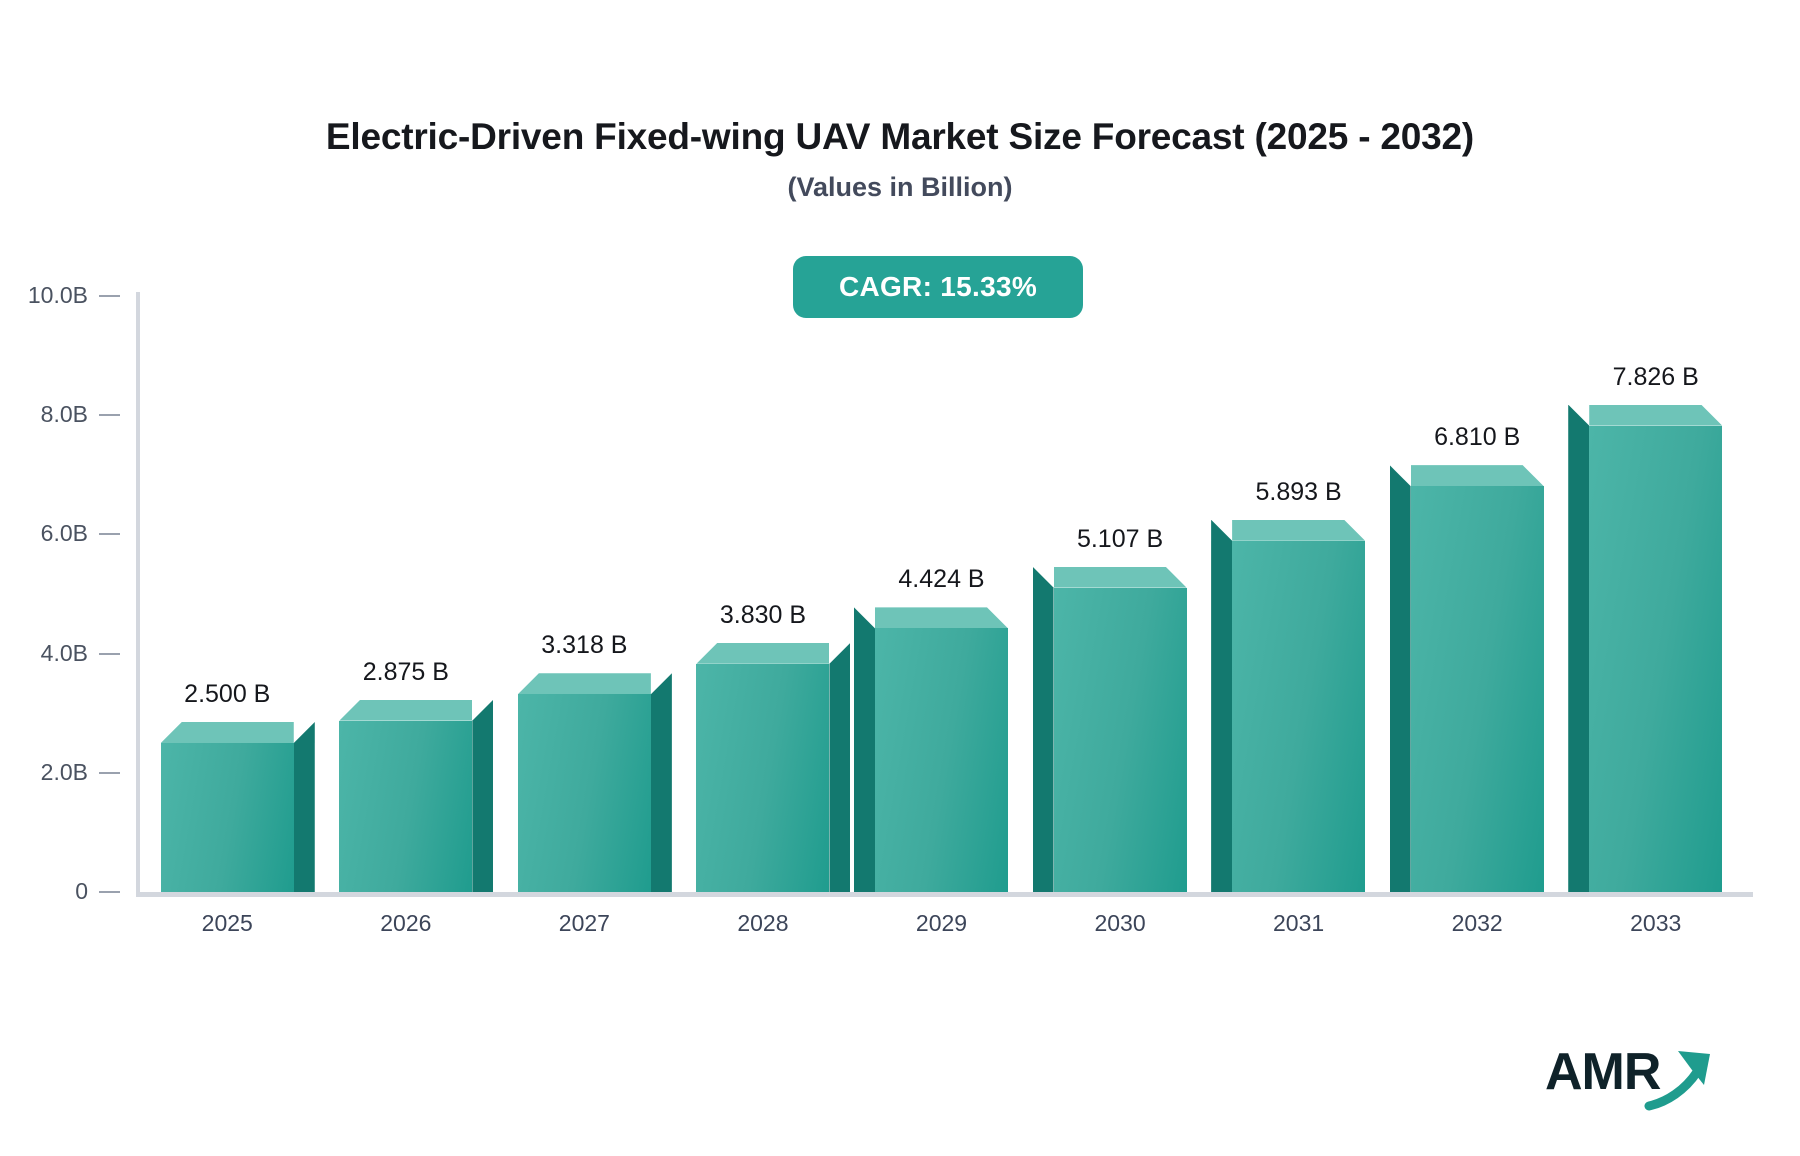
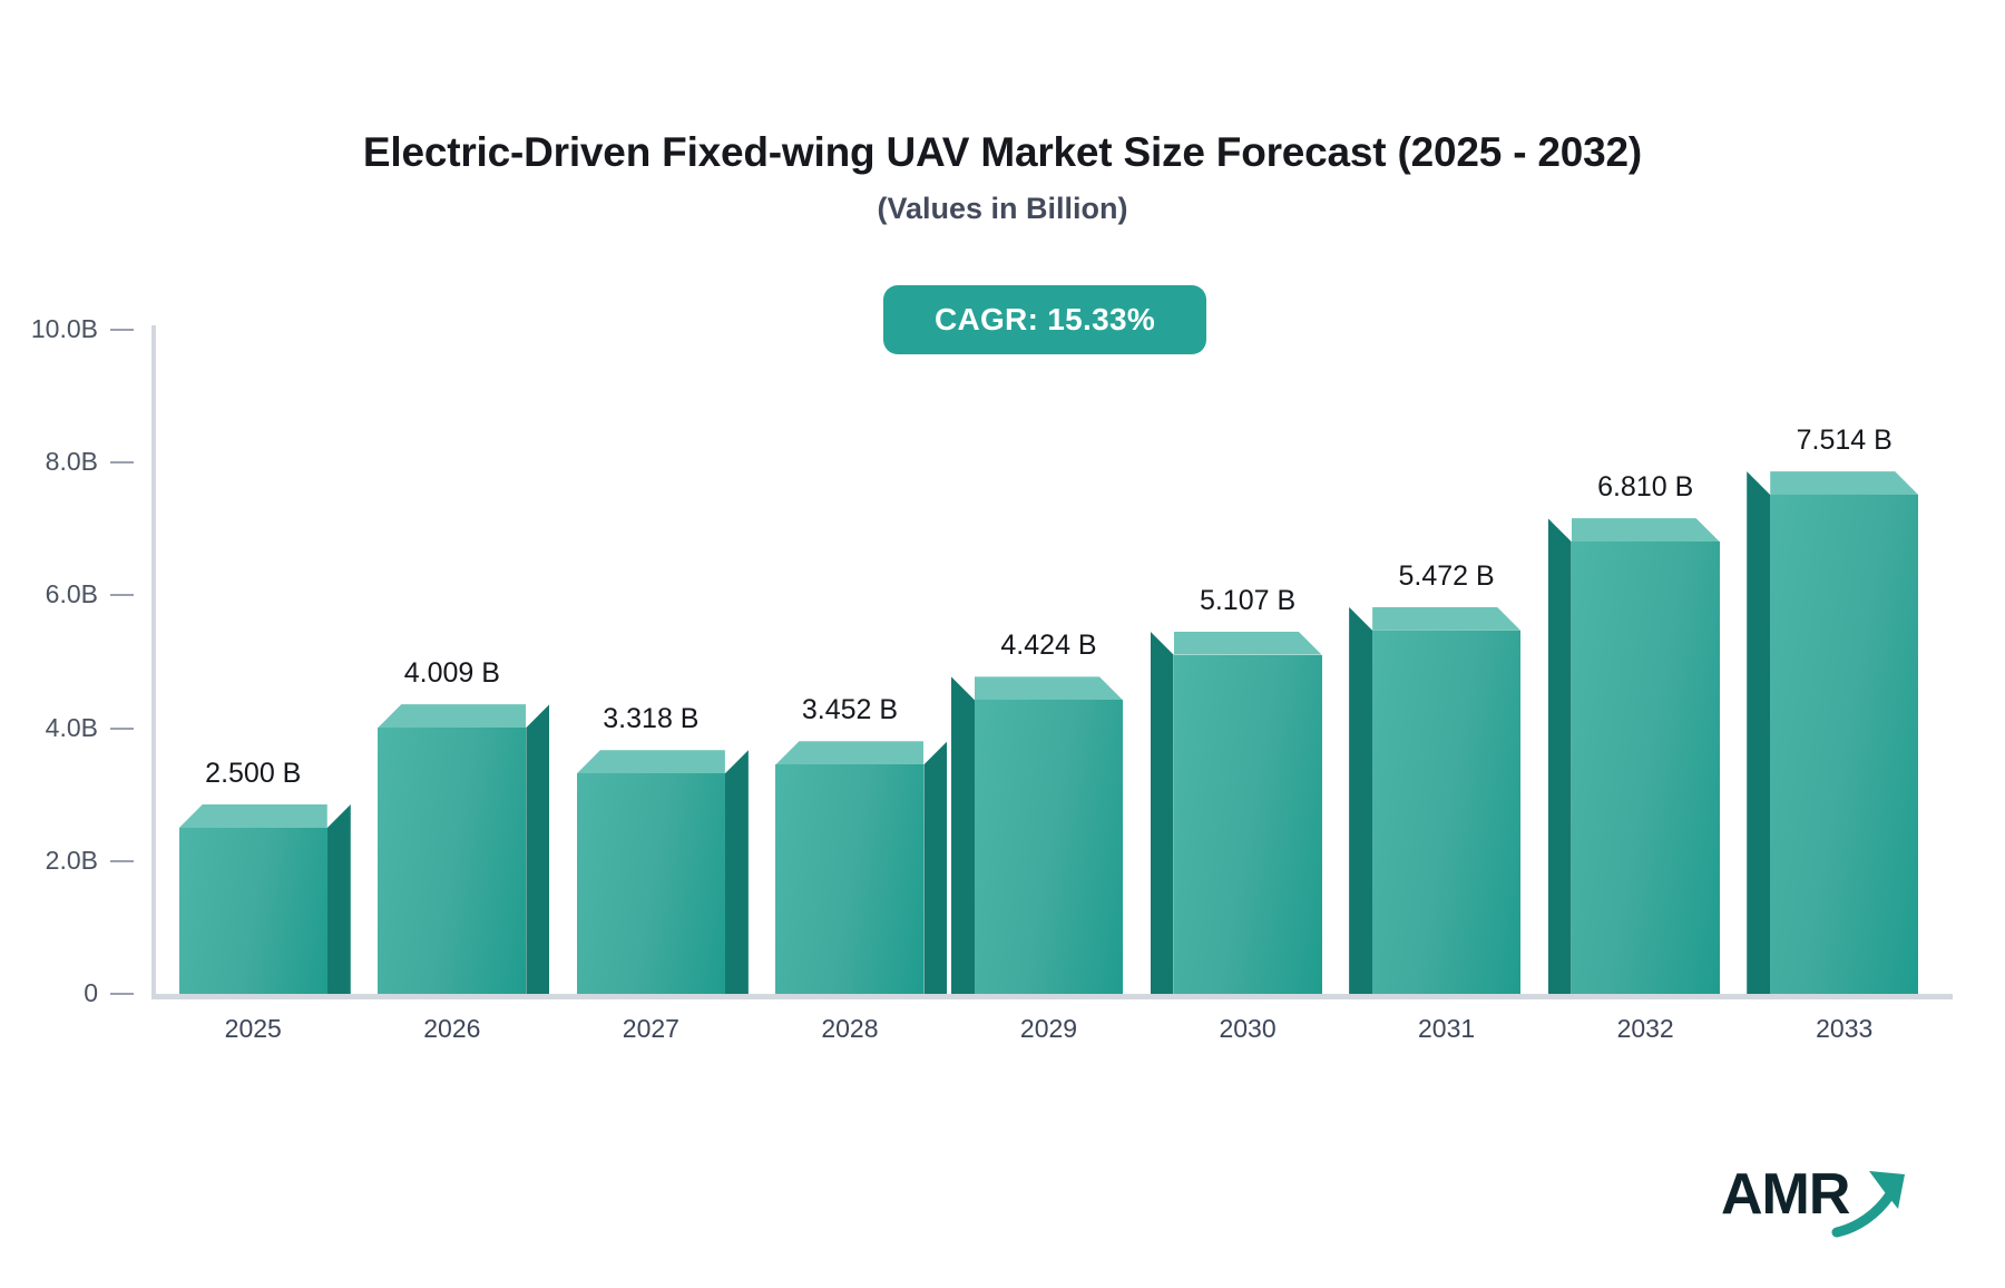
2026: 2.875 -> 4.009
2028: 3.830 -> 3.452
2031: 5.893 -> 5.472
2033: 7.826 -> 7.514
